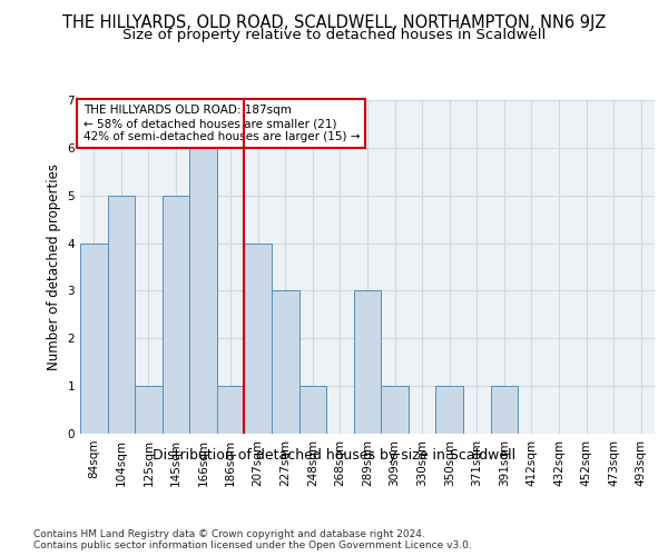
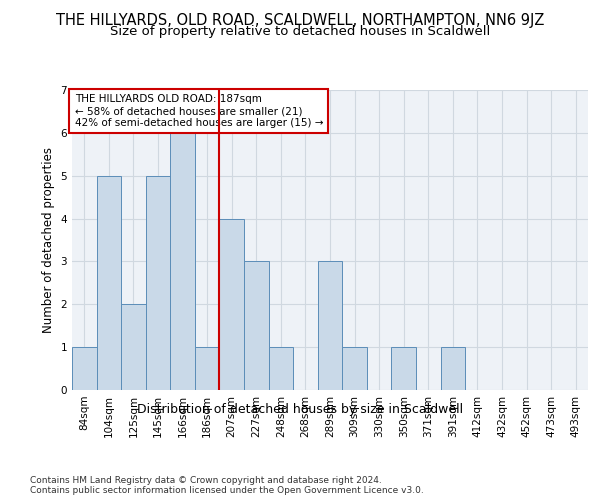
84sqm: 4 -> 1
125sqm: 1 -> 2
